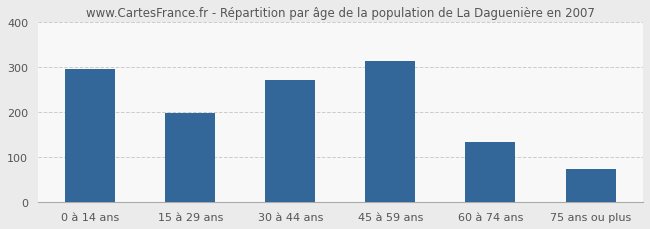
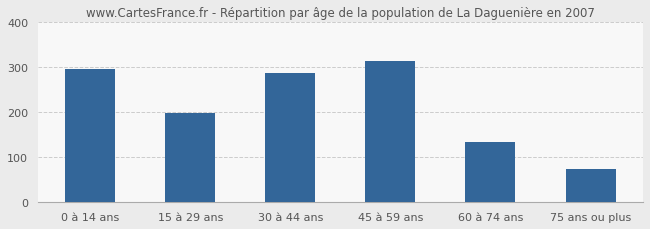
30 à 44 ans: 270 -> 285
